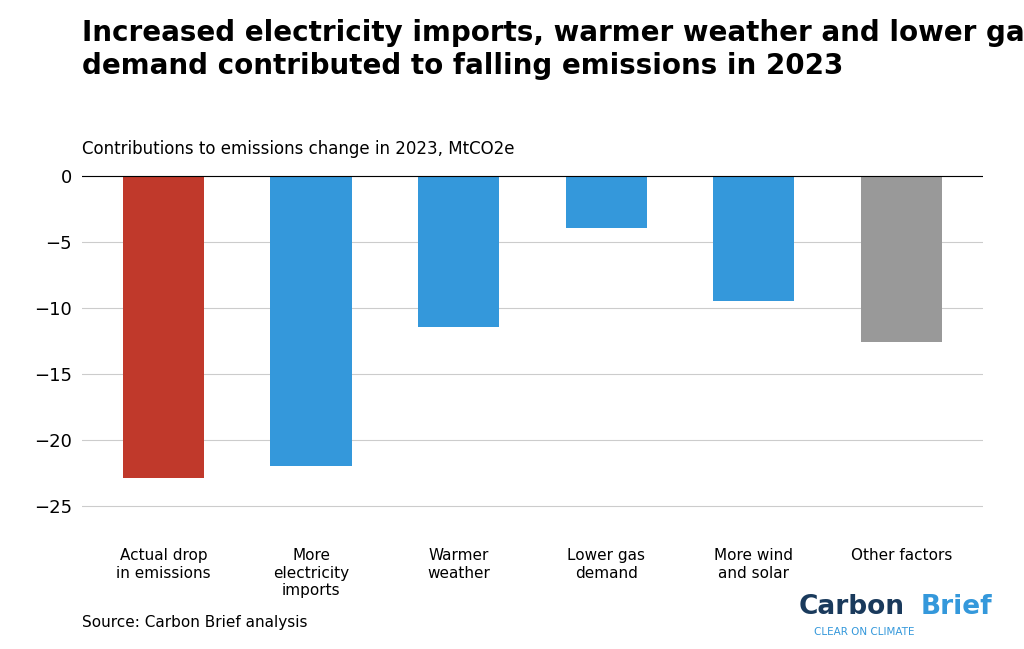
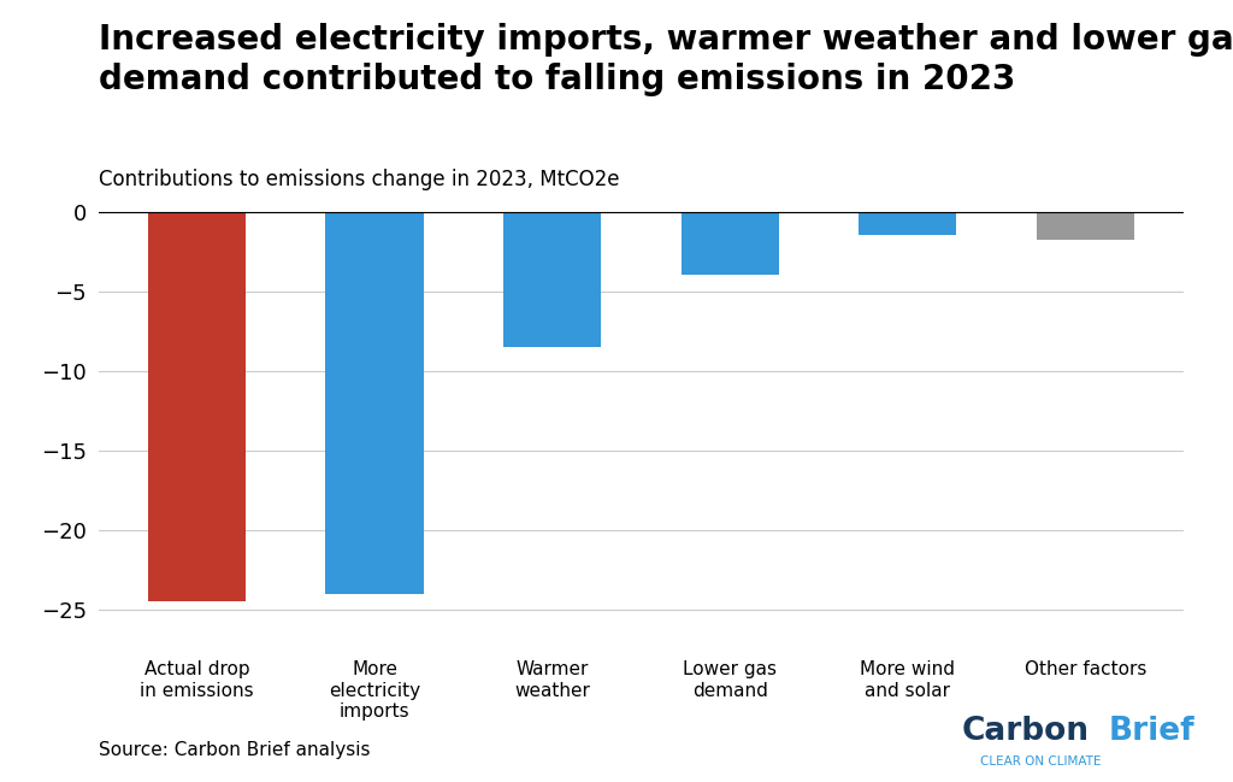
Actual drop in emissions: -22.9 -> -24.5
More electricity imports: -22.0 -> -24.0
Warmer weather: -11.5 -> -8.5
More wind and solar: -9.5 -> -1.5
Other factors: -12.6 -> -1.8
